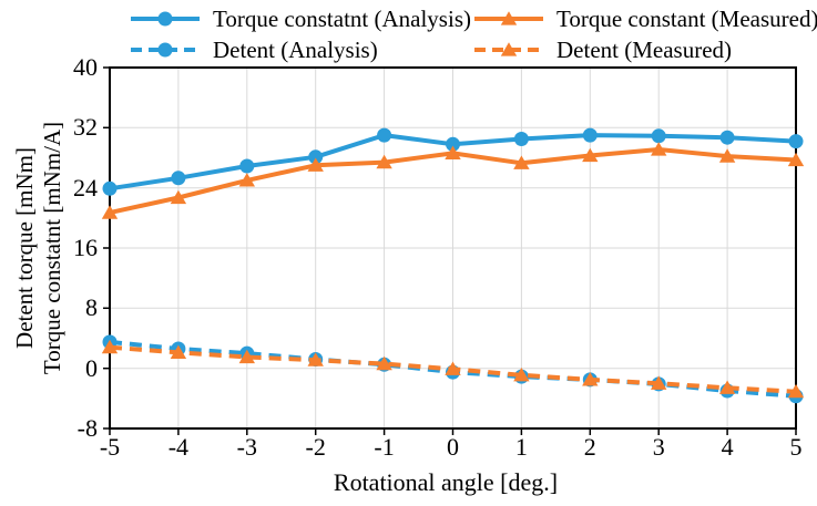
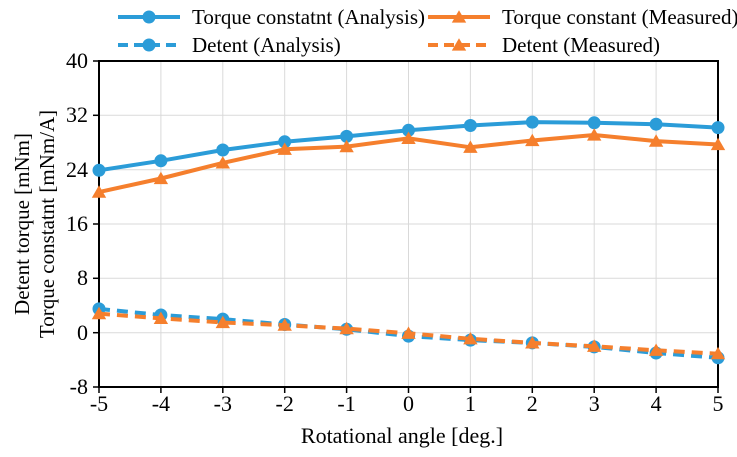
Torque constatnt (Analysis)/-1: 31 -> 29
